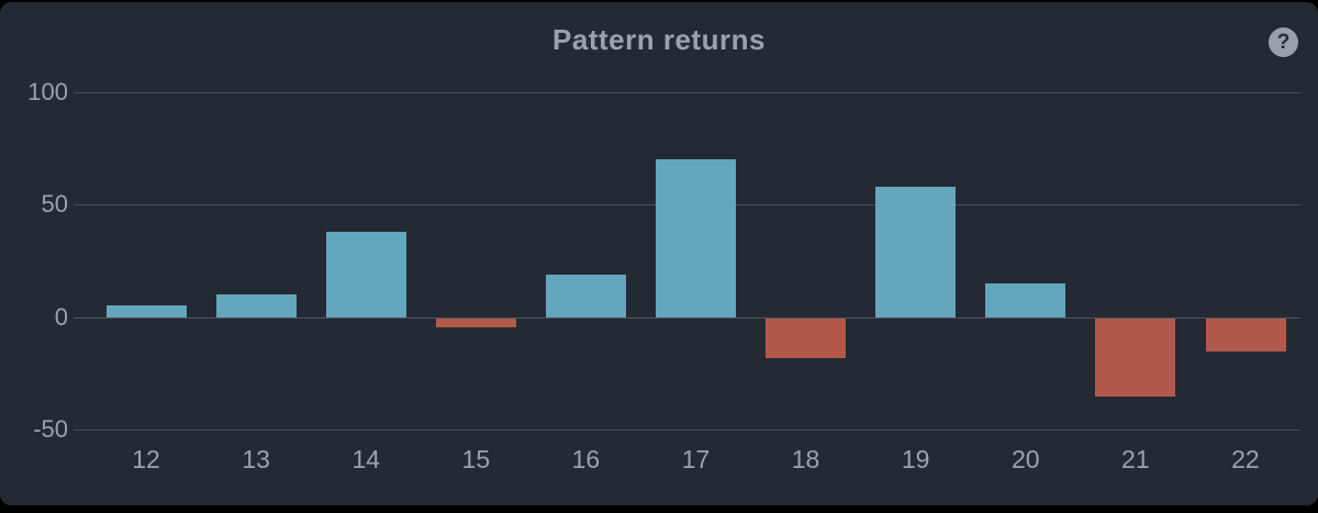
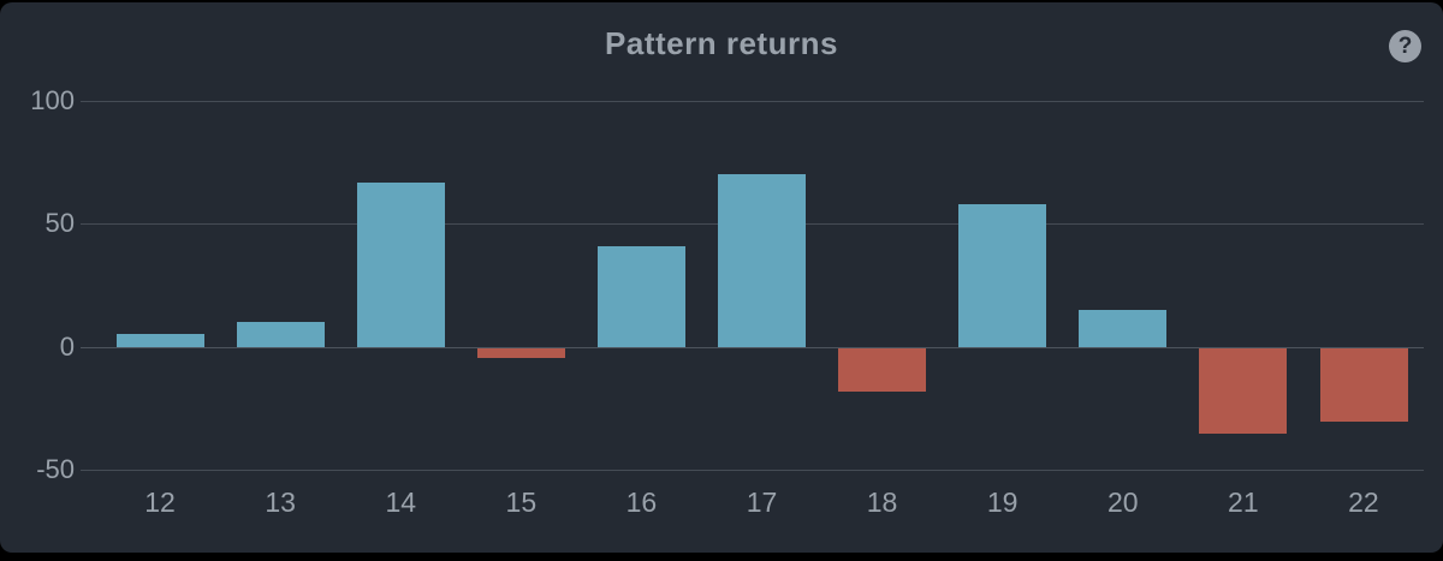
14: 38 -> 67
16: 19 -> 41
22: -15 -> -30
